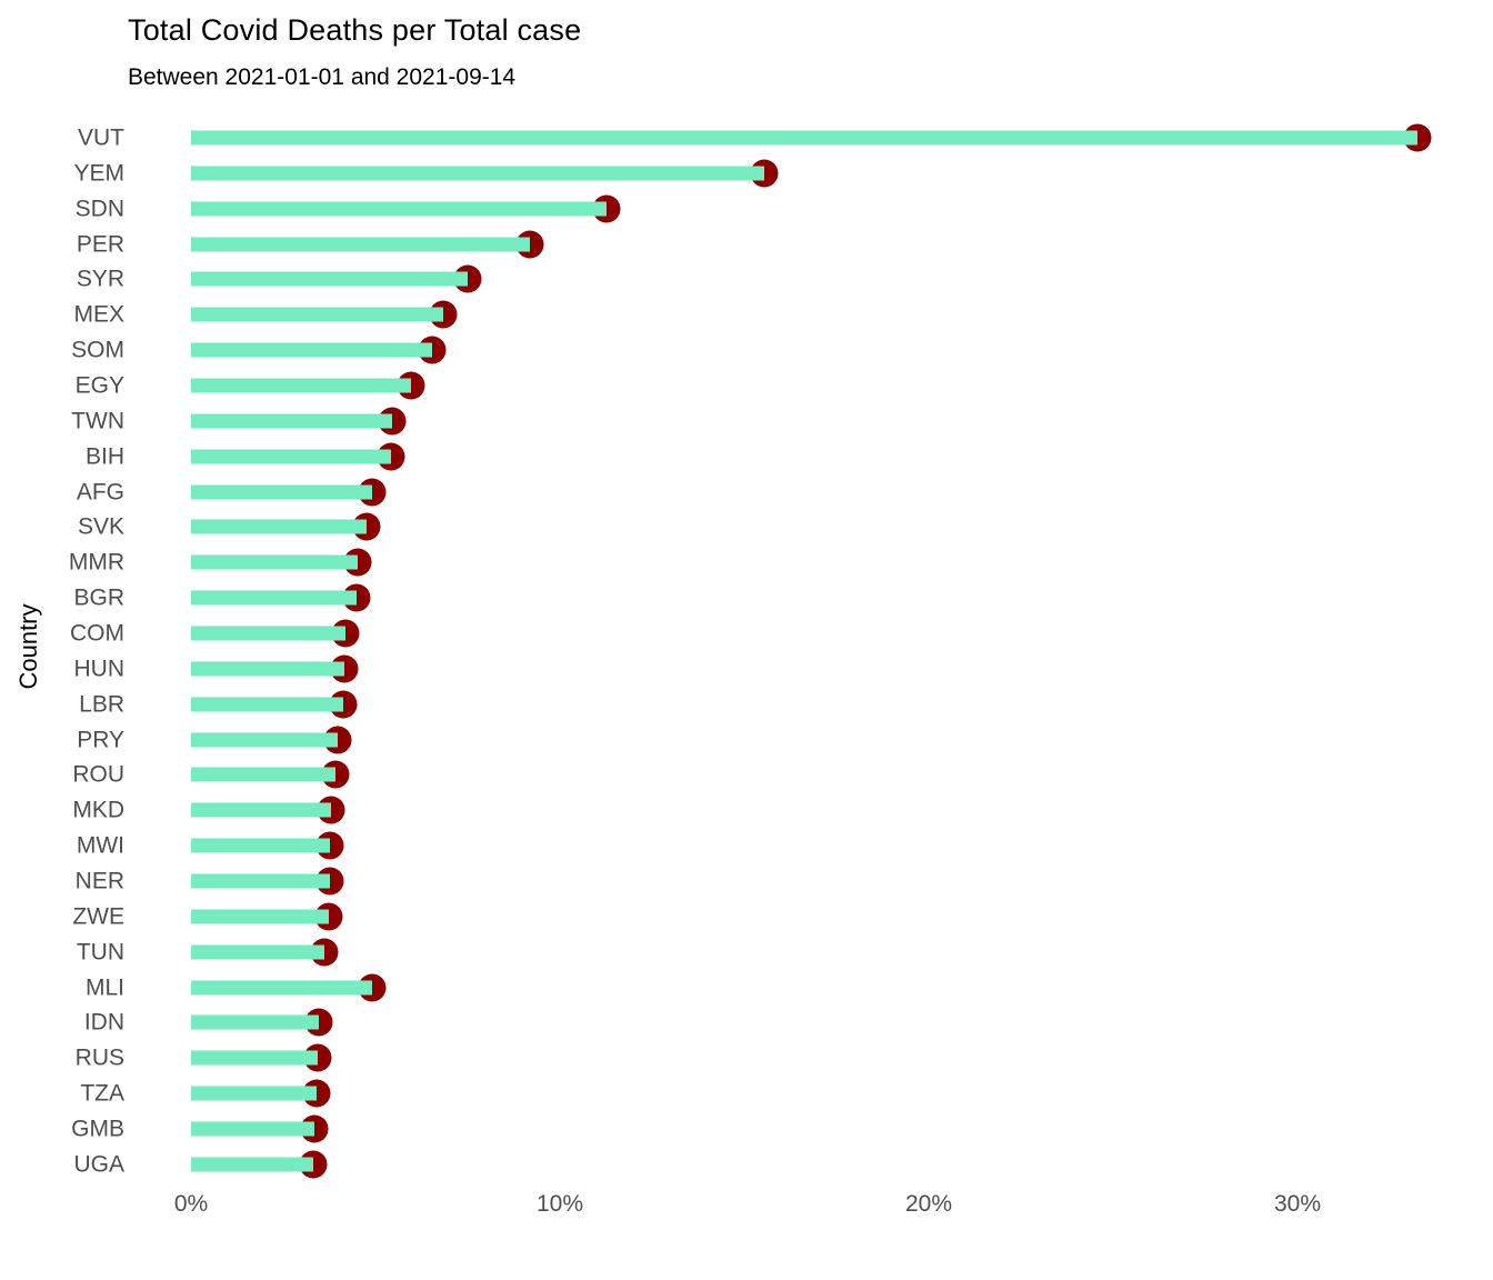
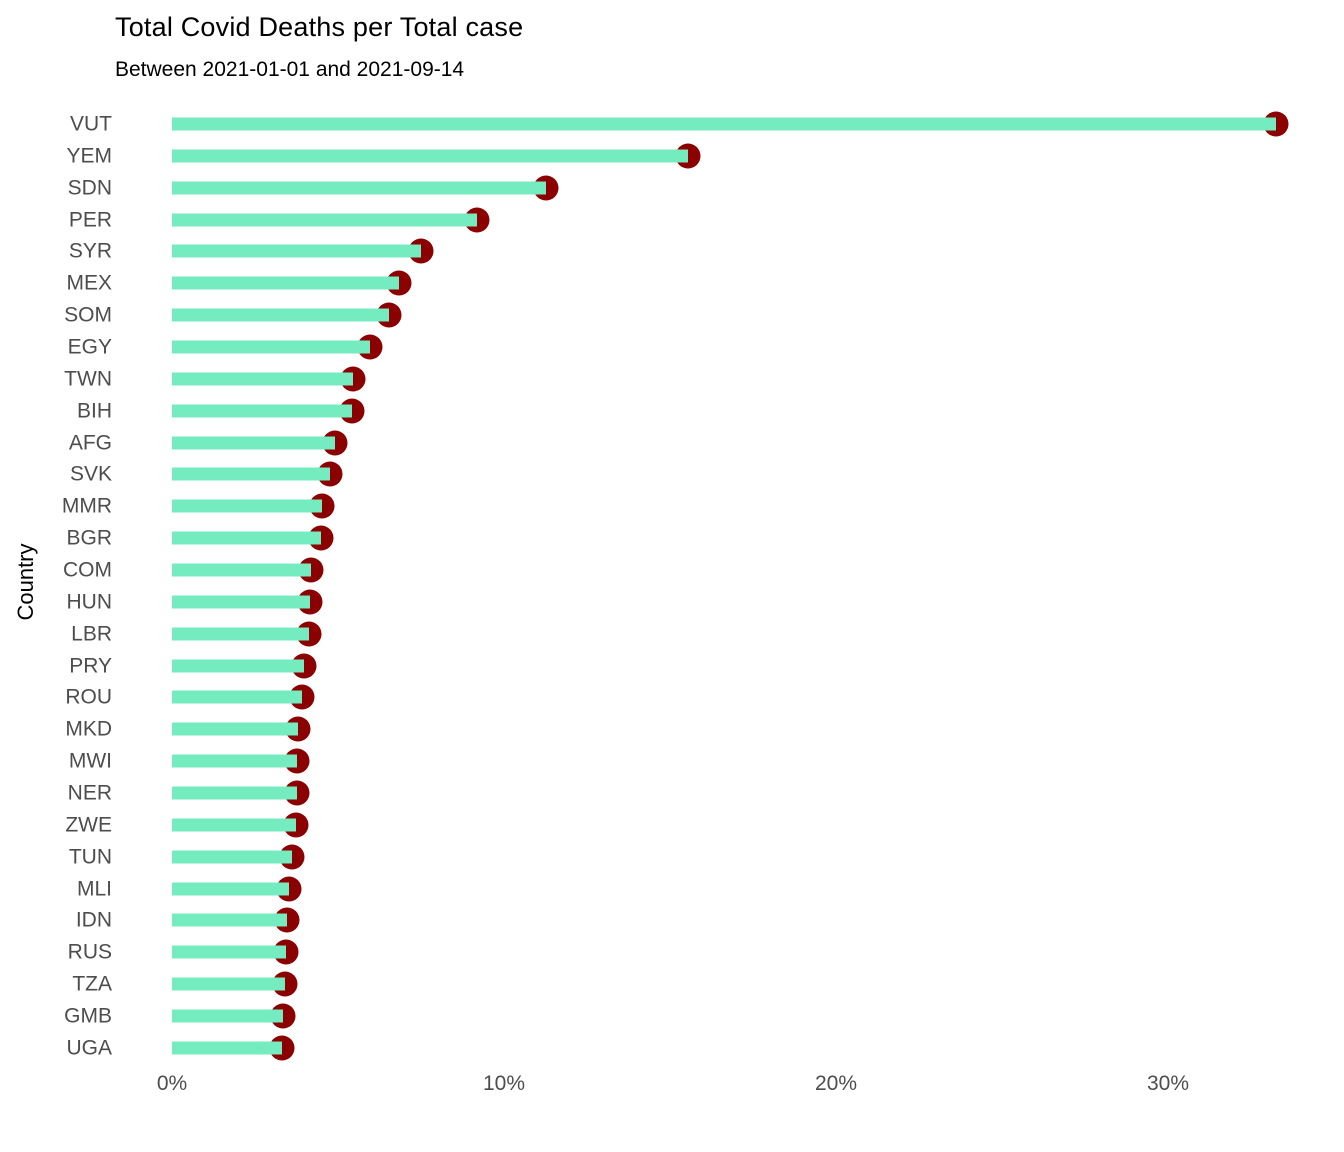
MLI: 4.9% -> 3.5%
